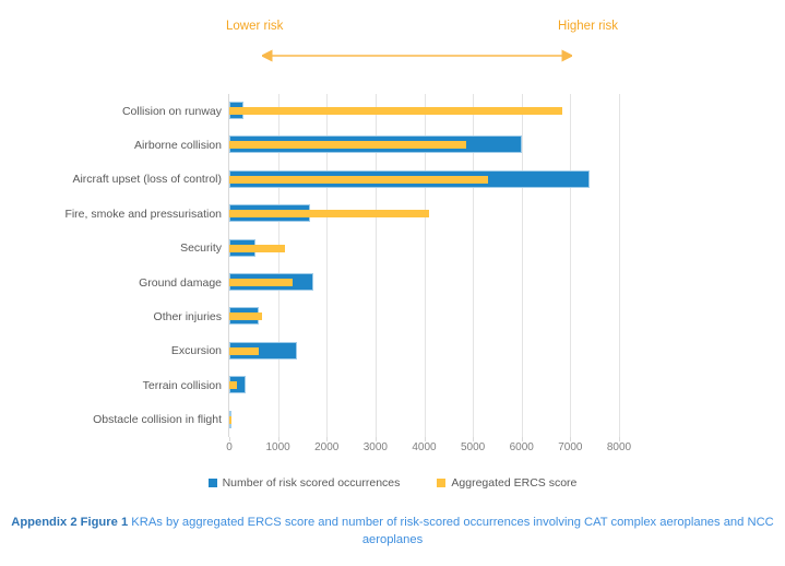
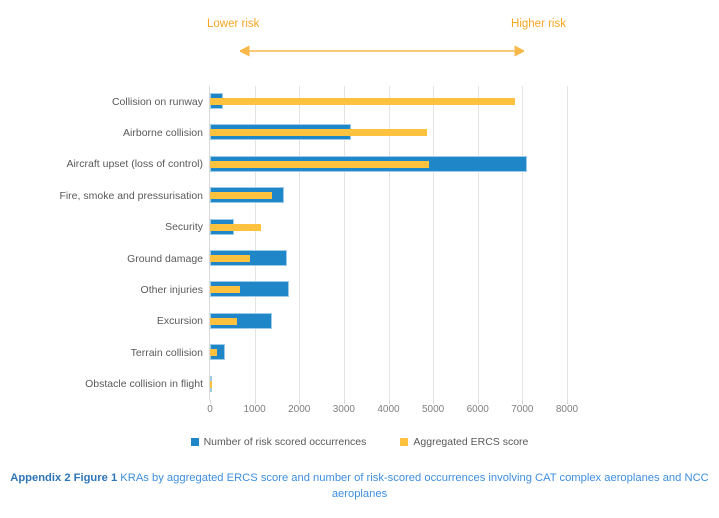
Number of risk scored occurrences/Airborne collision: 6000 -> 3200
Number of risk scored occurrences/Aircraft upset (loss of control): 7400 -> 7100
Aggregated ERCS score/Aircraft upset (loss of control): 5300 -> 4900
Aggregated ERCS score/Fire, smoke and pressurisation: 4100 -> 1400
Aggregated ERCS score/Ground damage: 1300 -> 900
Number of risk scored occurrences/Other injuries: 600 -> 1800
